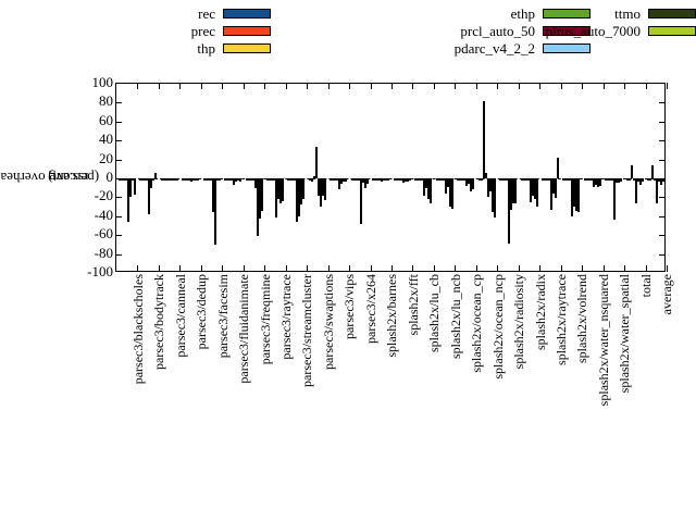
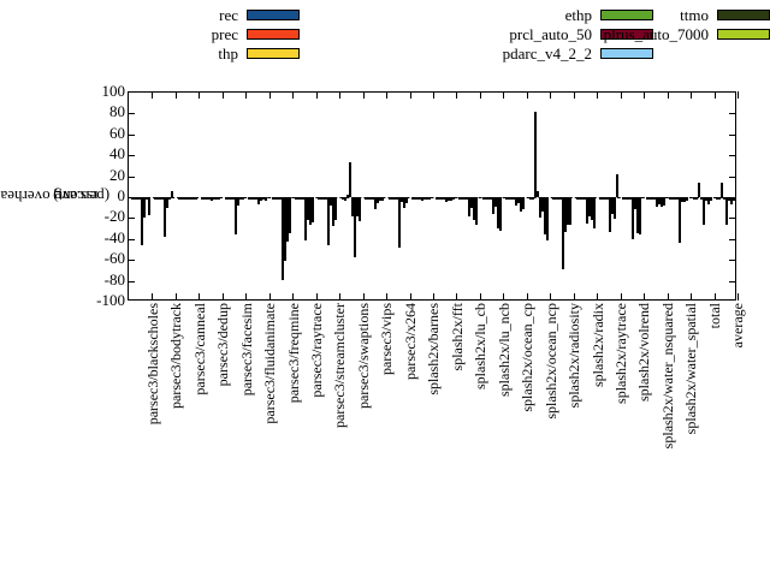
pdarc_v4_2_2/parsec3/facesim: -70 -> -10
prcl_auto_50/parsec3/freqmine: -10 -> -80
pdarc_v4_2_2/parsec3/streamcluster: -40 -> -10
pdarc_v4_2_2/parsec3/swaptions: -30 -> -60
pdarc_v4_2_2/splash2x/volrend: -30 -> -10
